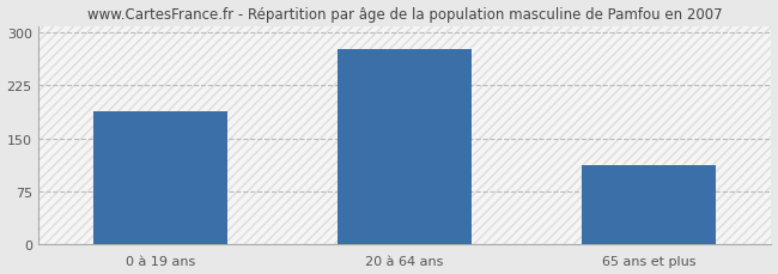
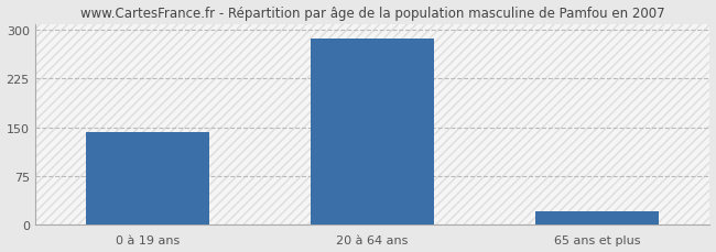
0 à 19 ans: 188 -> 143
20 à 64 ans: 276 -> 287
65 ans et plus: 112 -> 20
